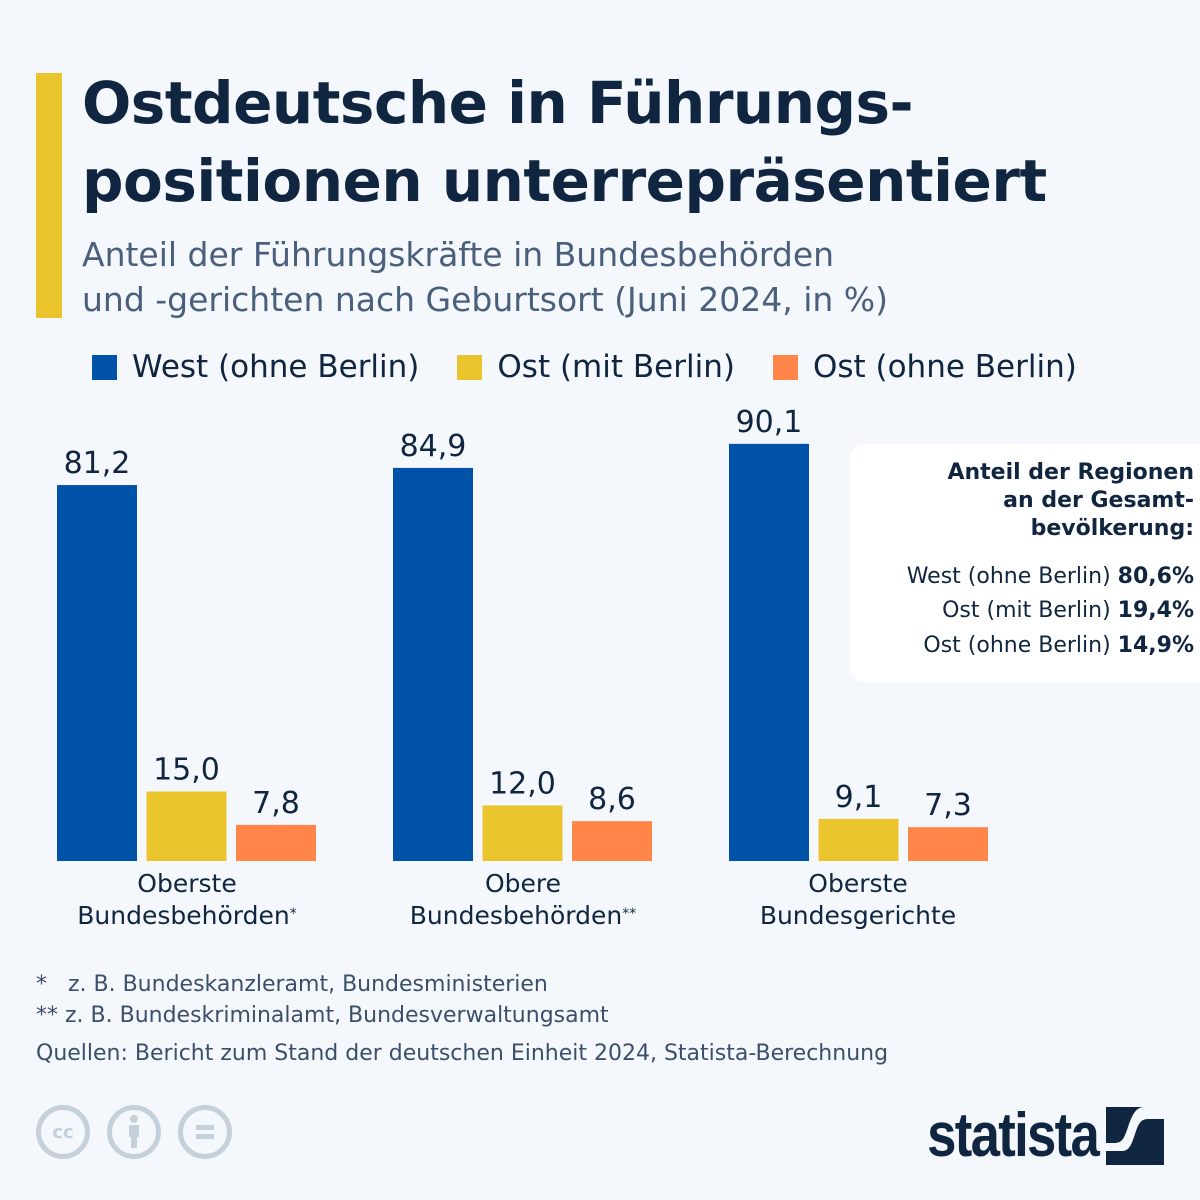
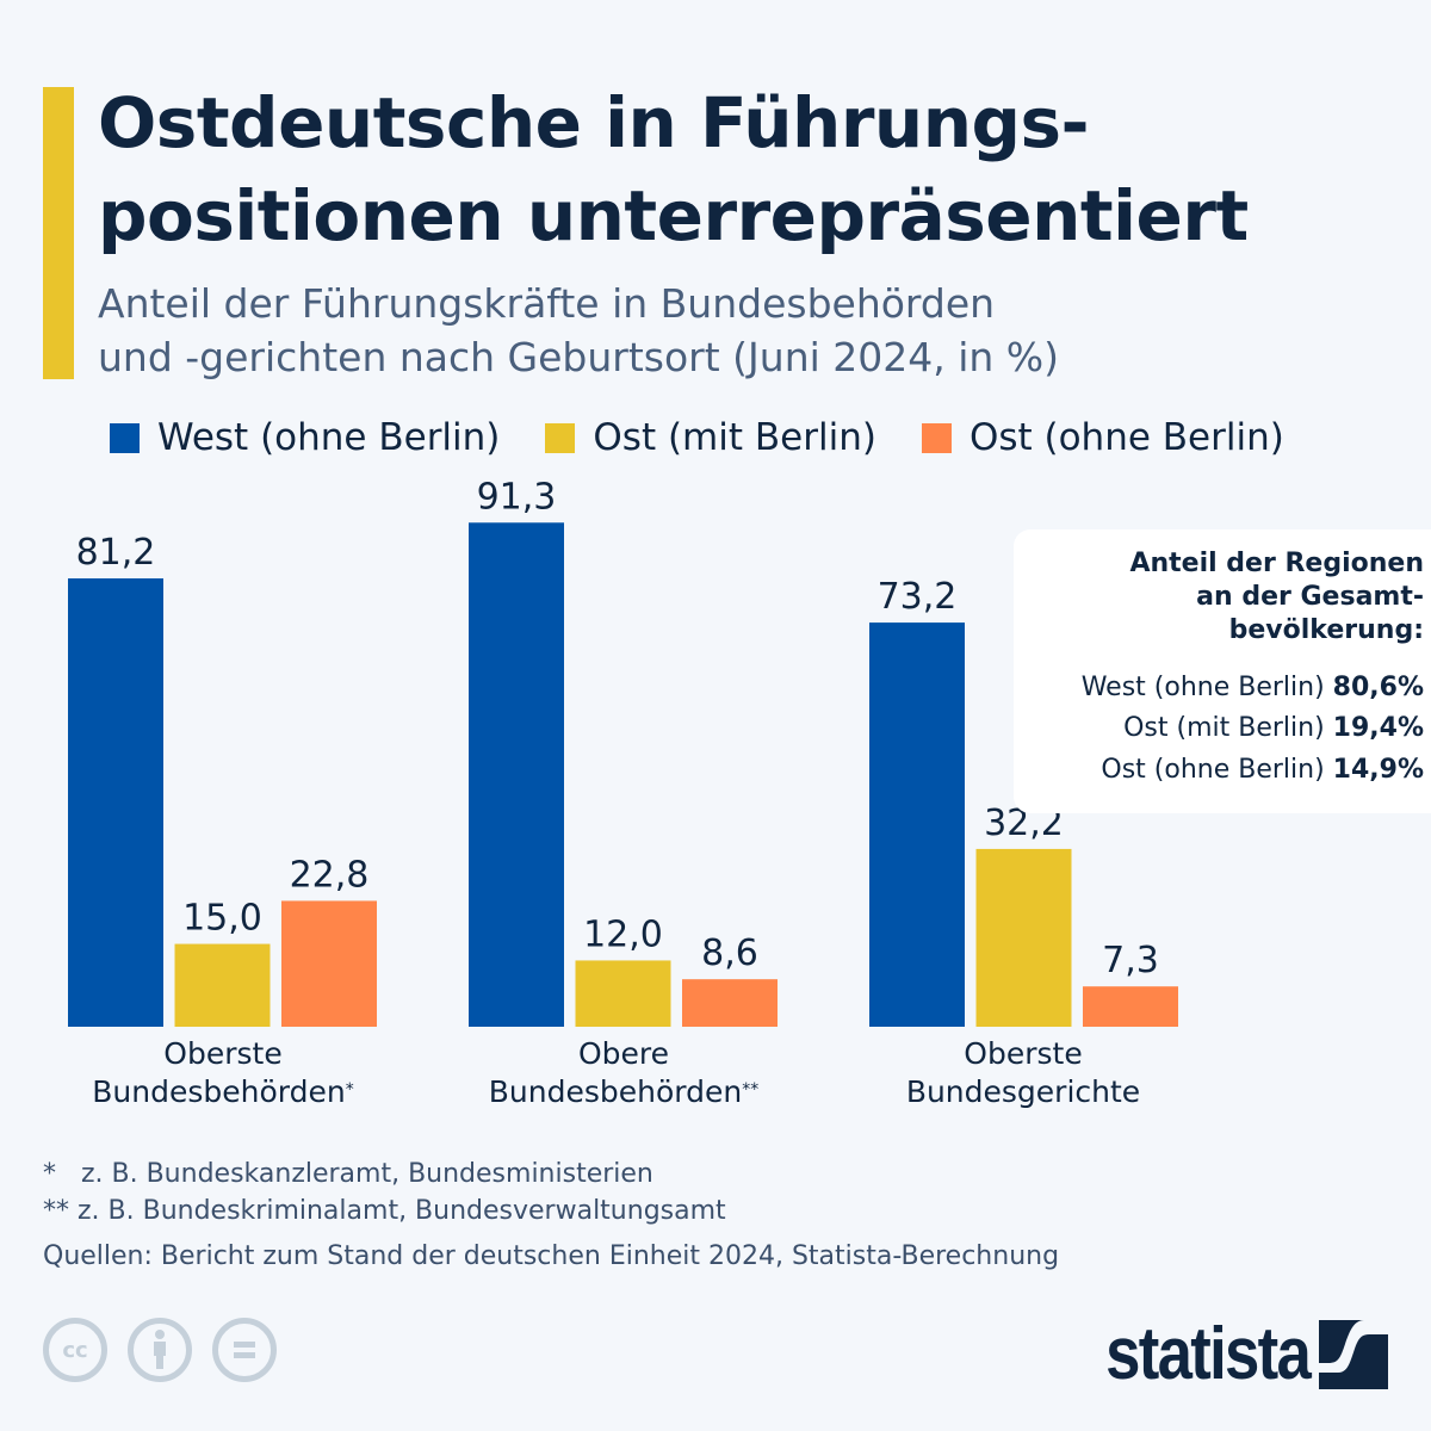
Ost (ohne Berlin)/Oberste Bundesbehörden*: 7,8 -> 22,8
West (ohne Berlin)/Obere Bundesbehörden**: 84,9 -> 91,3
West (ohne Berlin)/Oberste Bundesgerichte: 90,1 -> 73,2
Ost (mit Berlin)/Oberste Bundesgerichte: 9,1 -> 32,2
